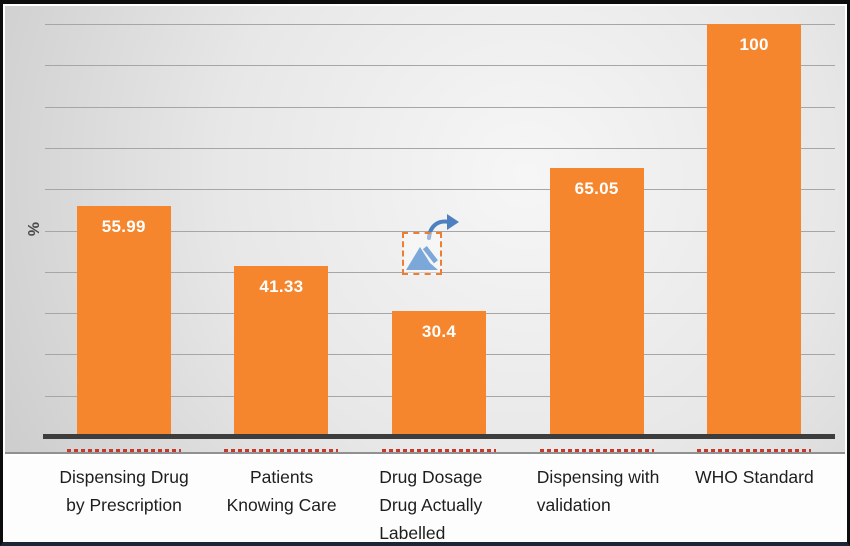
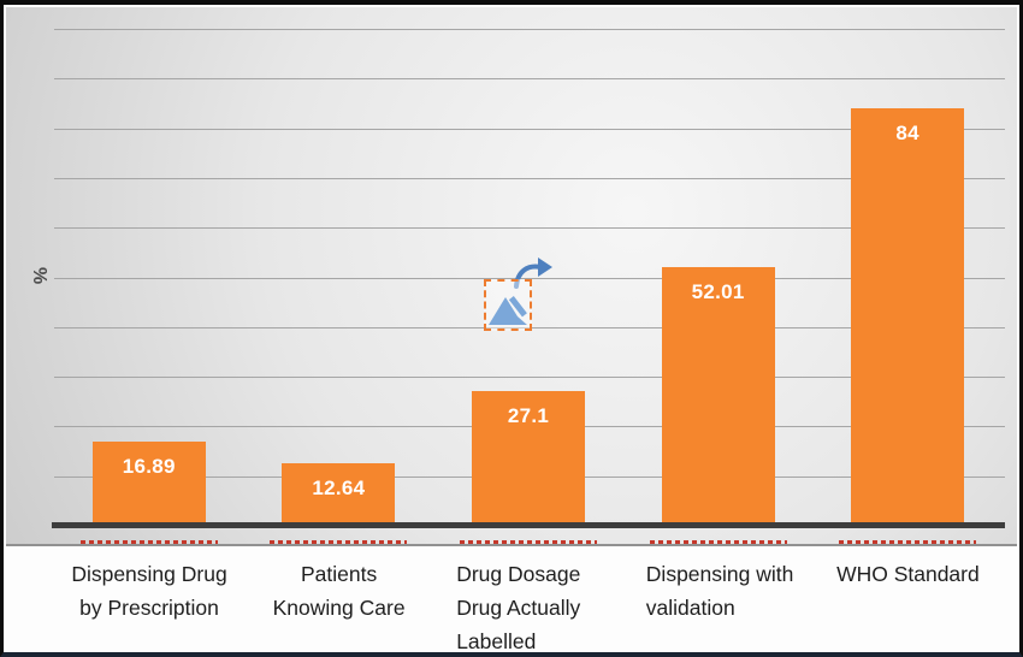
Dispensing Drug by Prescription: 55.99 -> 16.89
Patients Knowing Care: 41.33 -> 12.64
Drug Dosage Drug Actually Labelled: 30.4 -> 27.1
Dispensing with validation: 65.05 -> 52.01
WHO Standard: 100 -> 84
